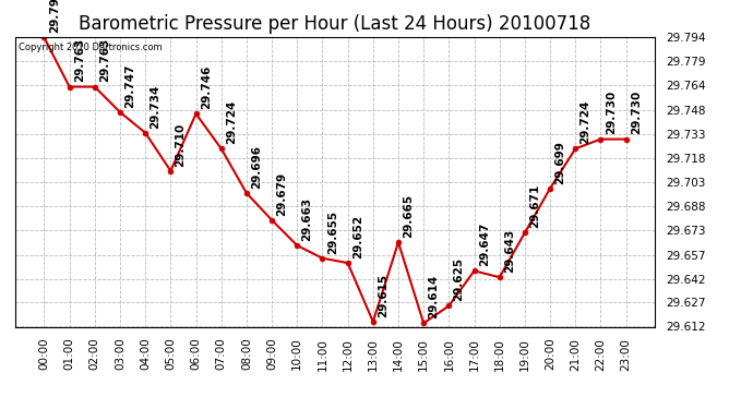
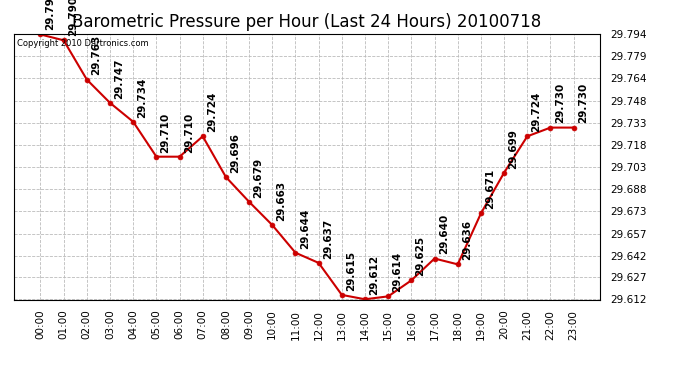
01:00: 29.763 -> 29.790
06:00: 29.746 -> 29.710
11:00: 29.655 -> 29.644
12:00: 29.652 -> 29.637
14:00: 29.665 -> 29.612
17:00: 29.647 -> 29.640
18:00: 29.643 -> 29.636
